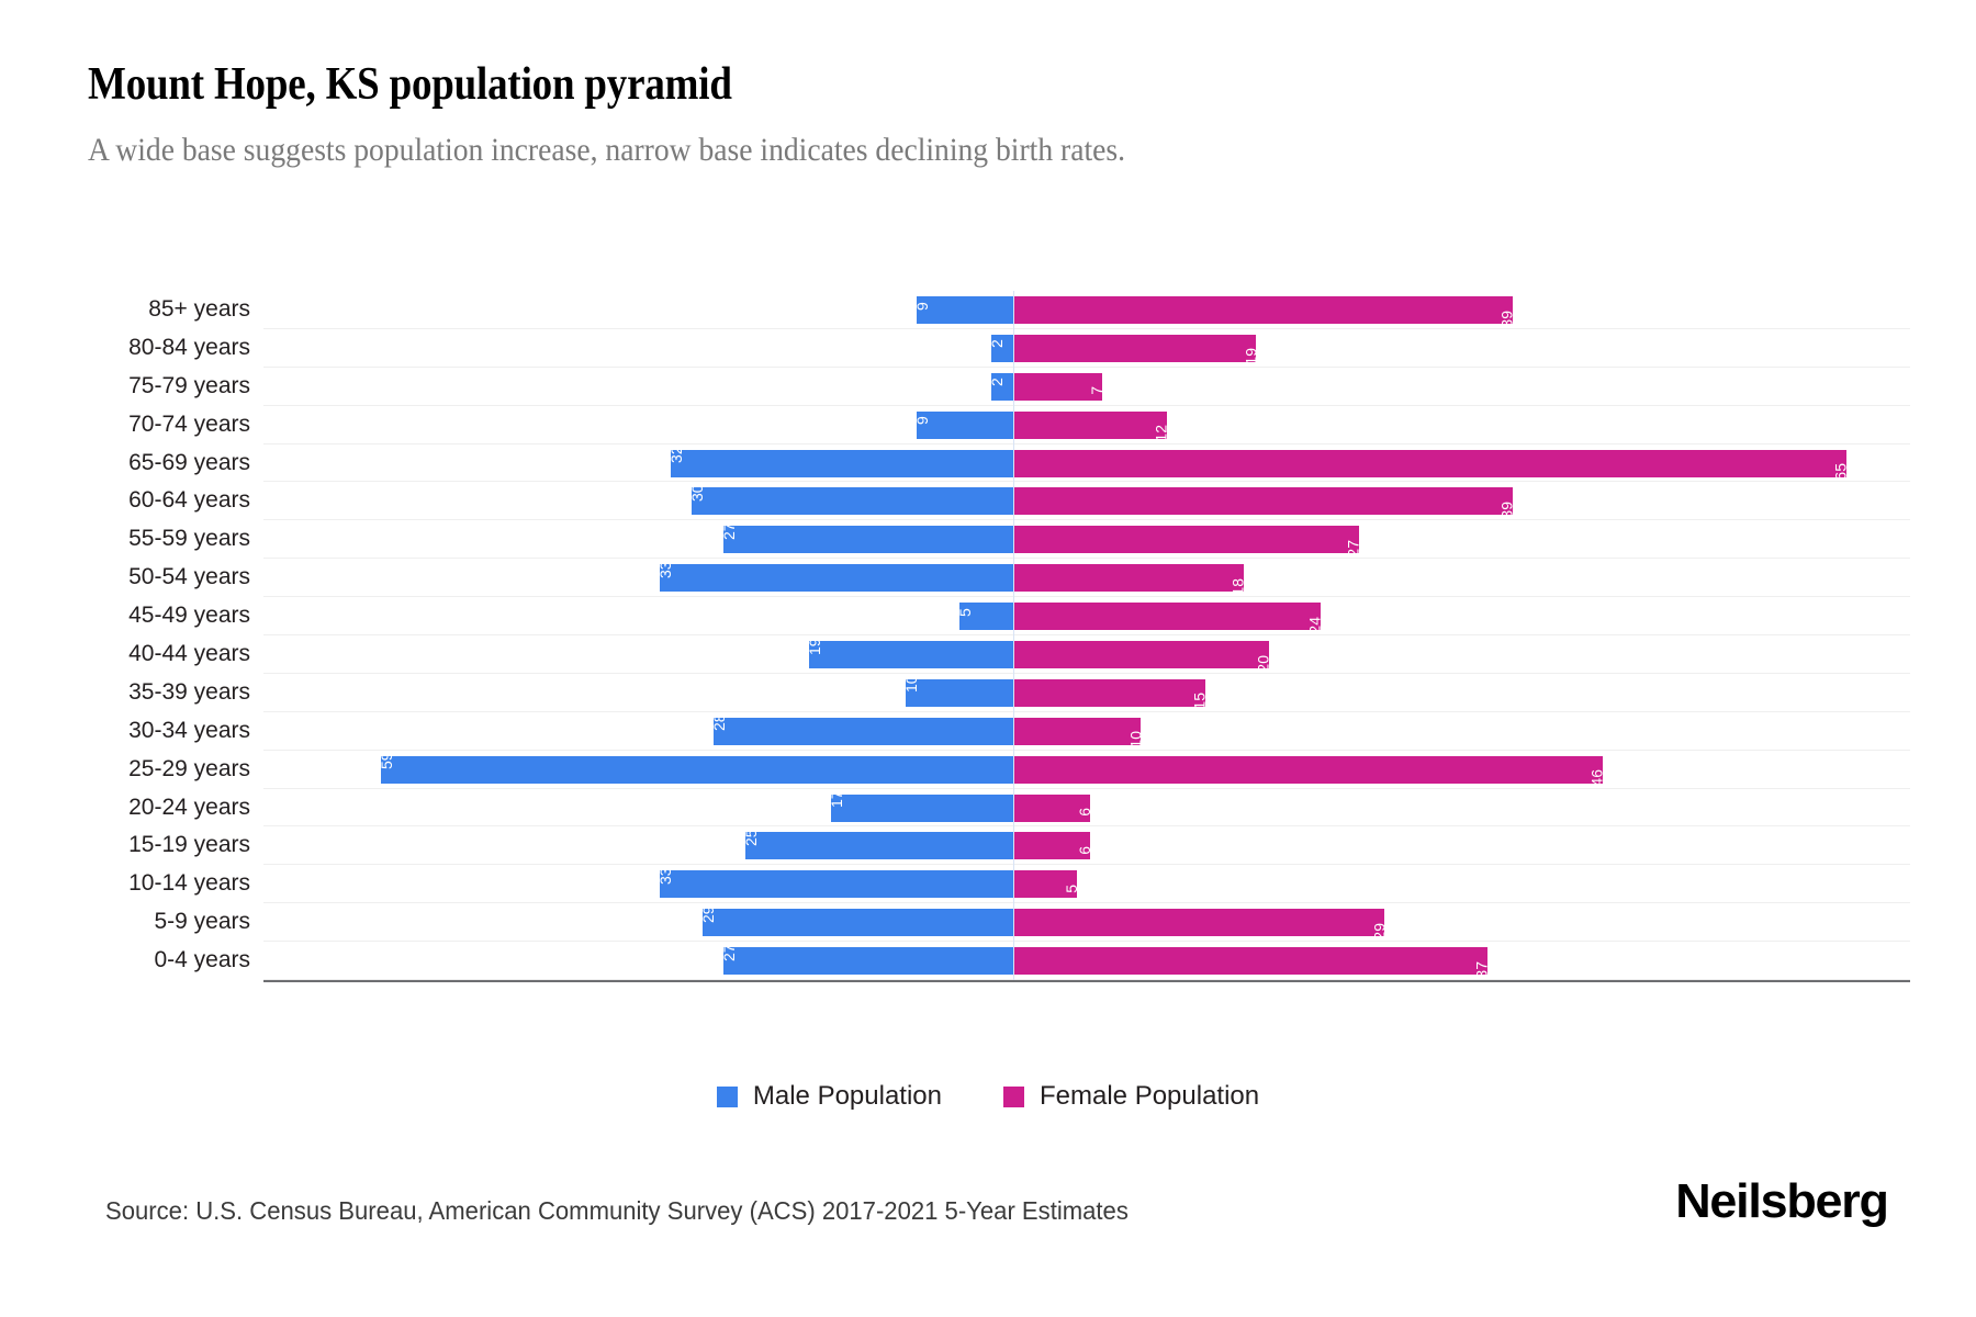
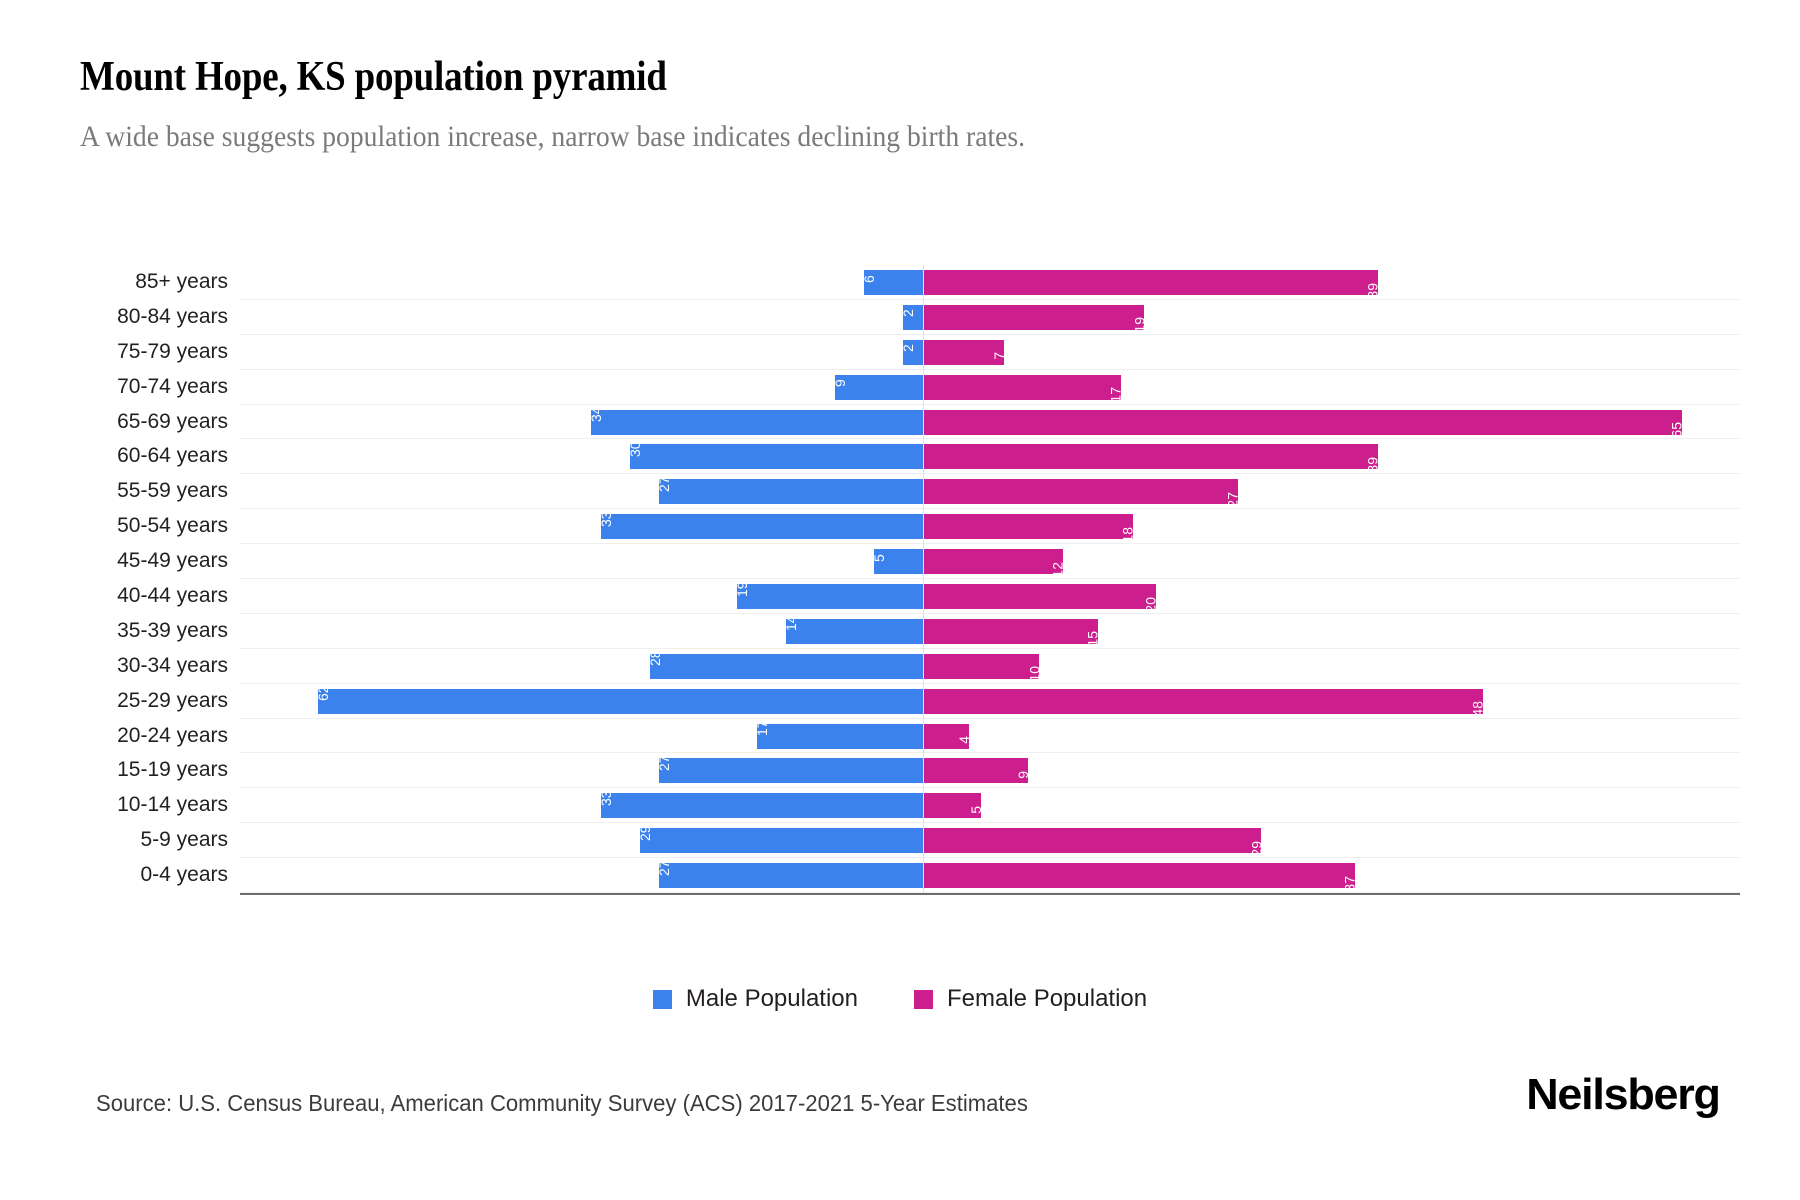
Male Population/85+ years: 9 -> 6
Female Population/70-74 years: 12 -> 17
Male Population/65-69 years: 32 -> 34
Female Population/45-49 years: 24 -> 12
Male Population/35-39 years: 10 -> 14
Male Population/25-29 years: 59 -> 62
Female Population/25-29 years: 46 -> 48
Female Population/20-24 years: 6 -> 4
Male Population/15-19 years: 25 -> 27
Female Population/15-19 years: 6 -> 9
